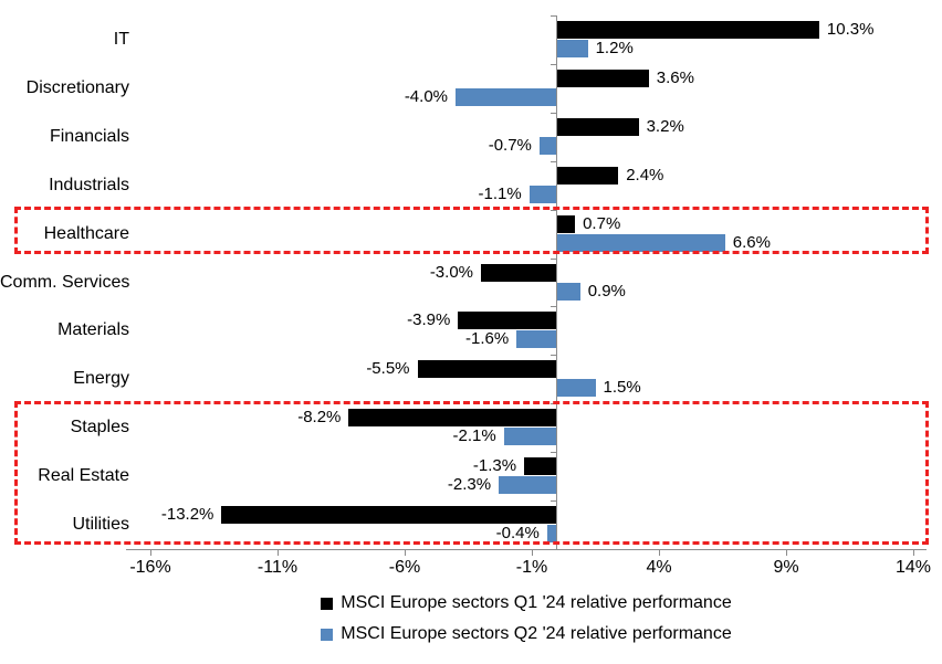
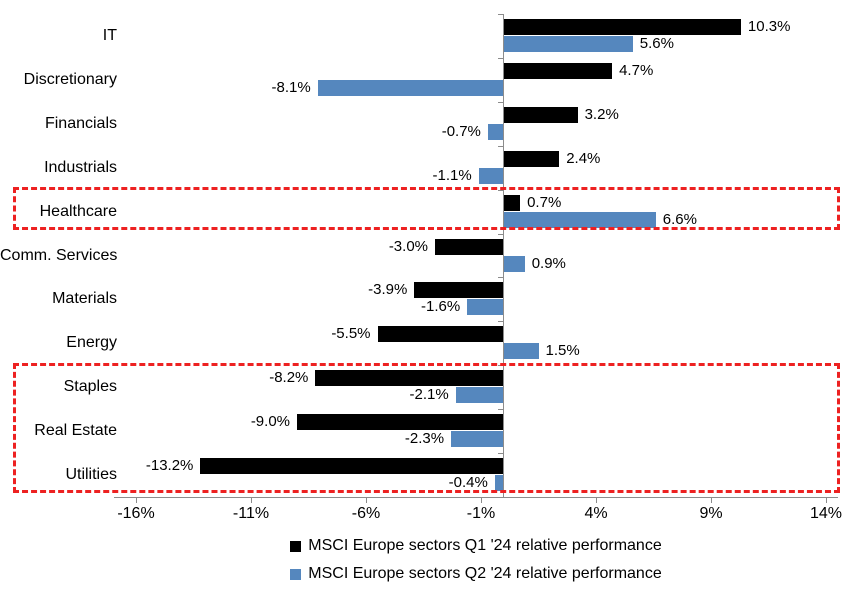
MSCI Europe sectors Q2 '24 relative performance/IT: 1.2% -> 5.6%
MSCI Europe sectors Q1 '24 relative performance/Discretionary: 3.6% -> 4.7%
MSCI Europe sectors Q2 '24 relative performance/Discretionary: -4.0% -> -8.1%
MSCI Europe sectors Q1 '24 relative performance/Real Estate: -1.3% -> -9.0%
